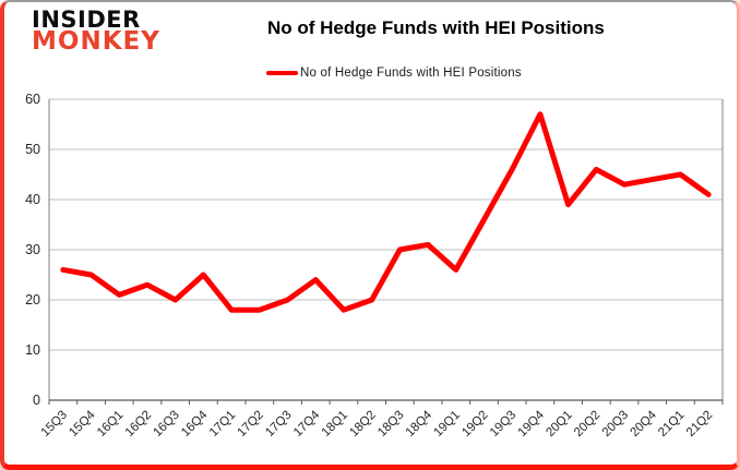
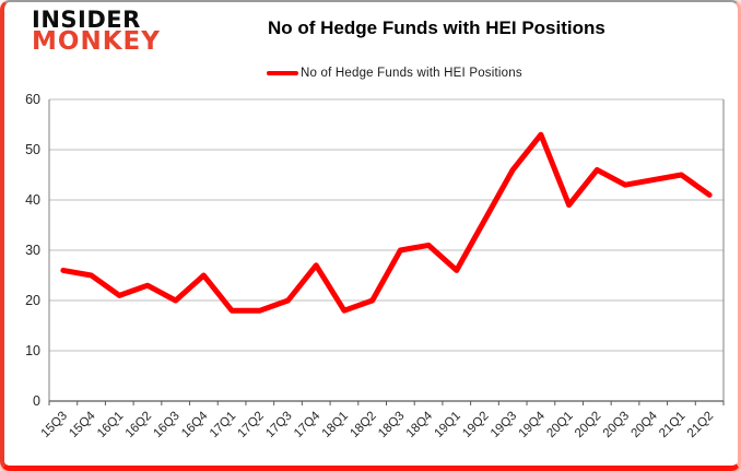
17Q4: 24 -> 27
19Q4: 57 -> 53
